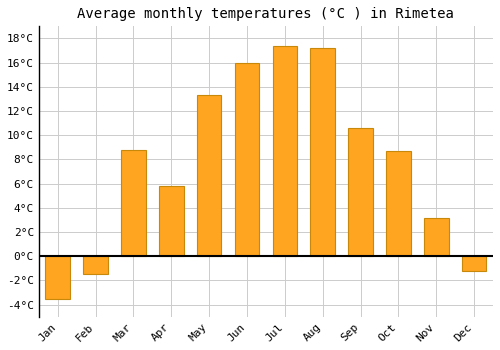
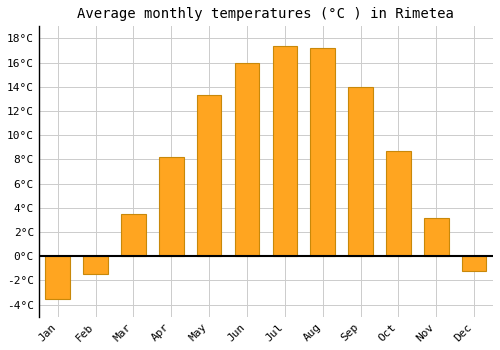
Mar: 8.8°C -> 3.5°C
Apr: 5.8°C -> 8.2°C
Sep: 10.6°C -> 14.0°C
